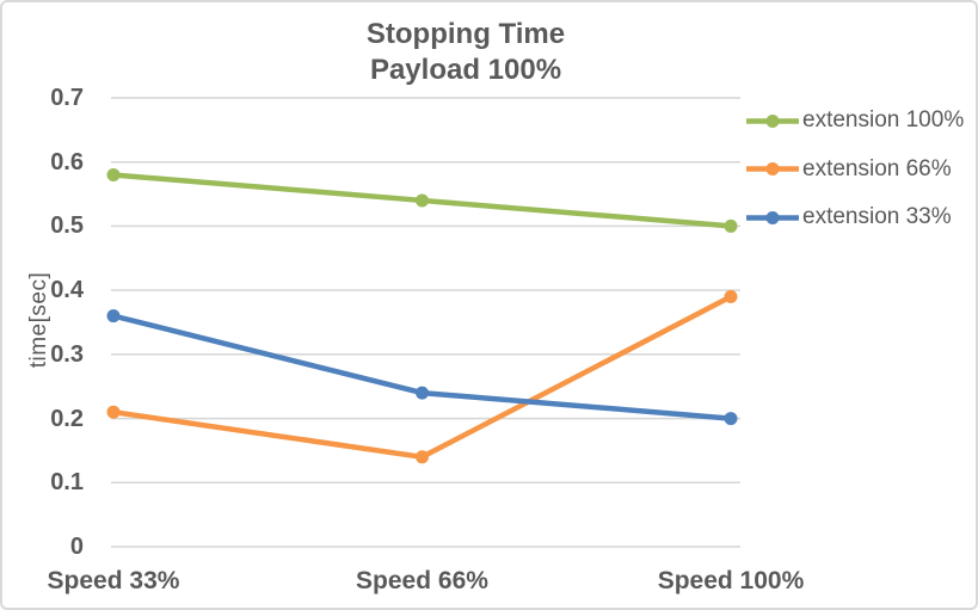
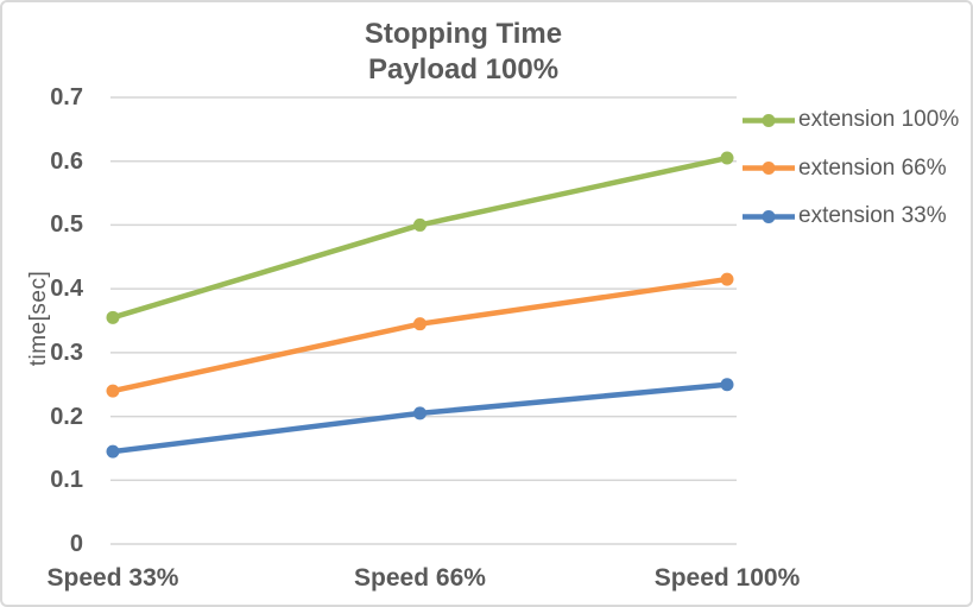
extension 100%/Speed 33%: 0.58 -> 0.35
extension 66%/Speed 33%: 0.21 -> 0.24
extension 33%/Speed 33%: 0.36 -> 0.14
extension 100%/Speed 66%: 0.54 -> 0.50
extension 66%/Speed 66%: 0.14 -> 0.34
extension 33%/Speed 66%: 0.24 -> 0.20
extension 100%/Speed 100%: 0.50 -> 0.60
extension 66%/Speed 100%: 0.39 -> 0.41
extension 33%/Speed 100%: 0.20 -> 0.25
